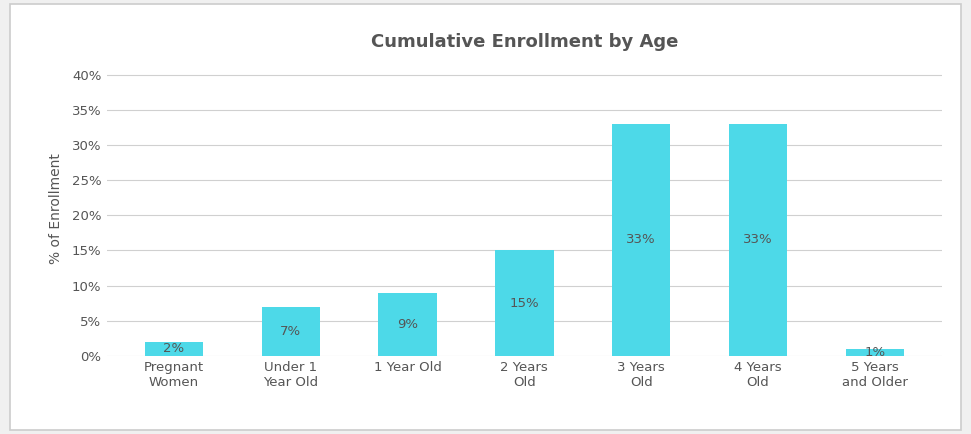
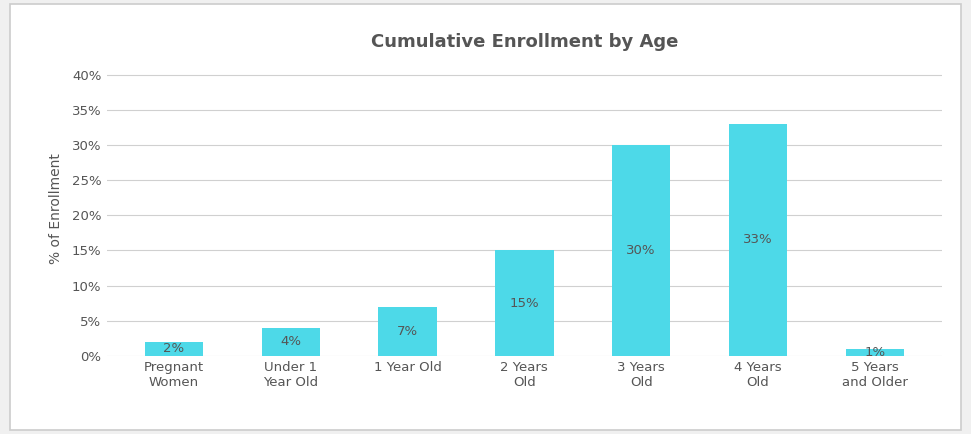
Under 1 Year Old: 7% -> 4%
1 Year Old: 9% -> 7%
3 Years Old: 33% -> 30%
